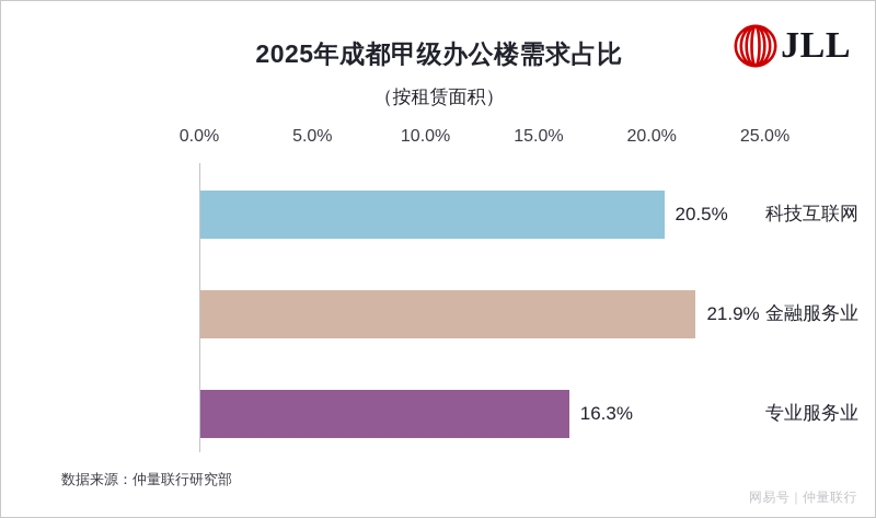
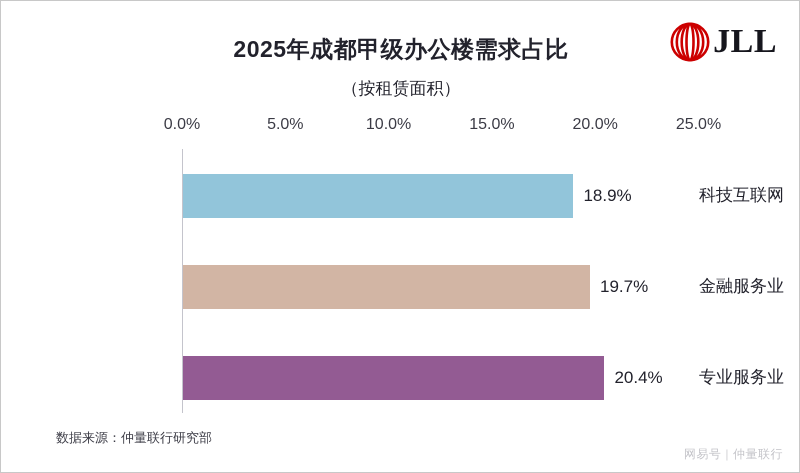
科技互联网: 20.5% -> 18.9%
金融服务业: 21.9% -> 19.7%
专业服务业: 16.3% -> 20.4%
